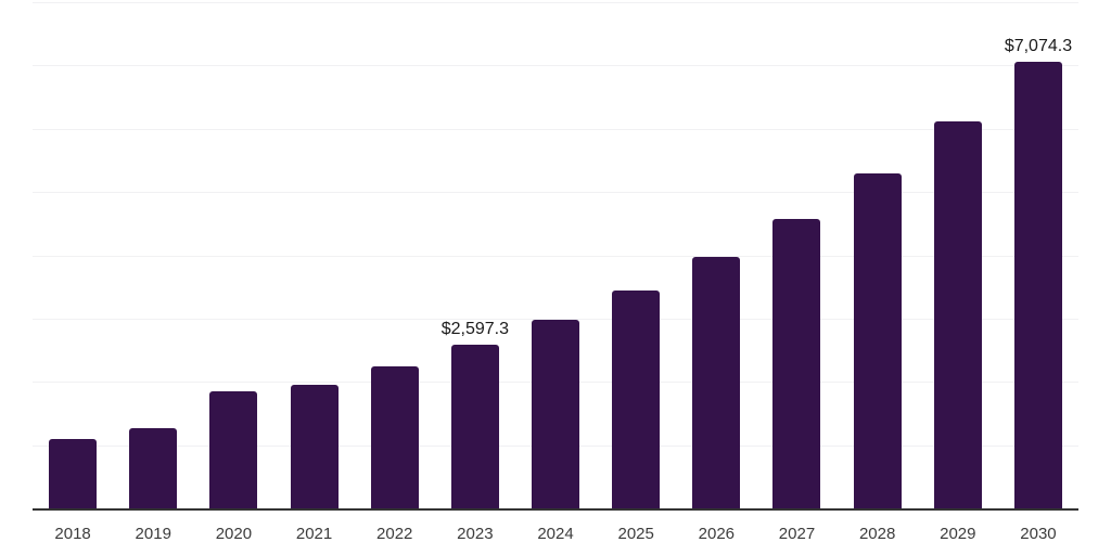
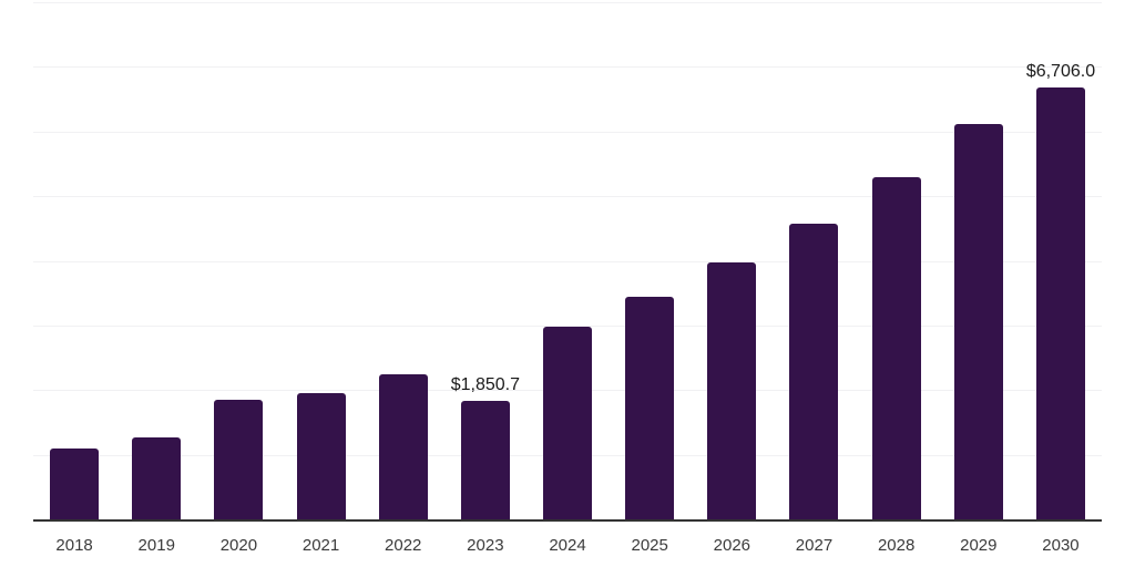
2023: $2,597.3 -> $1,850.7
2030: $7,074.3 -> $6,706.0
